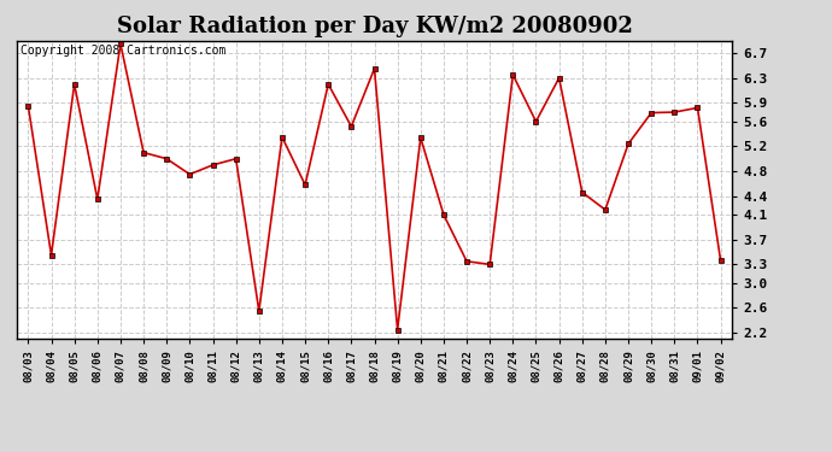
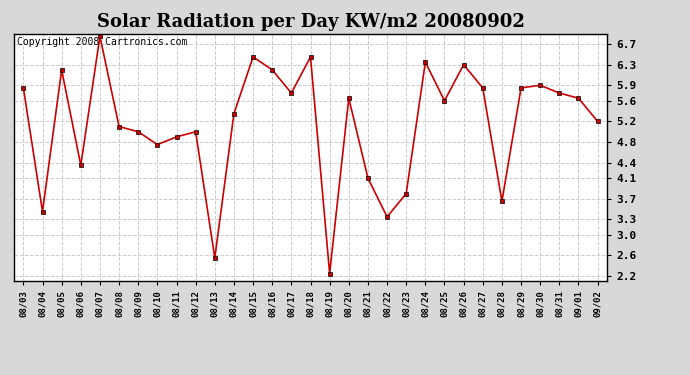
08/15: 4.58 -> 6.45
08/17: 5.52 -> 5.75
08/20: 5.34 -> 5.65
08/23: 3.30 -> 3.80
08/27: 4.46 -> 5.85
08/28: 4.18 -> 3.65
08/29: 5.24 -> 5.85
08/30: 5.74 -> 5.90
09/01: 5.82 -> 5.65
09/02: 3.36 -> 5.20
